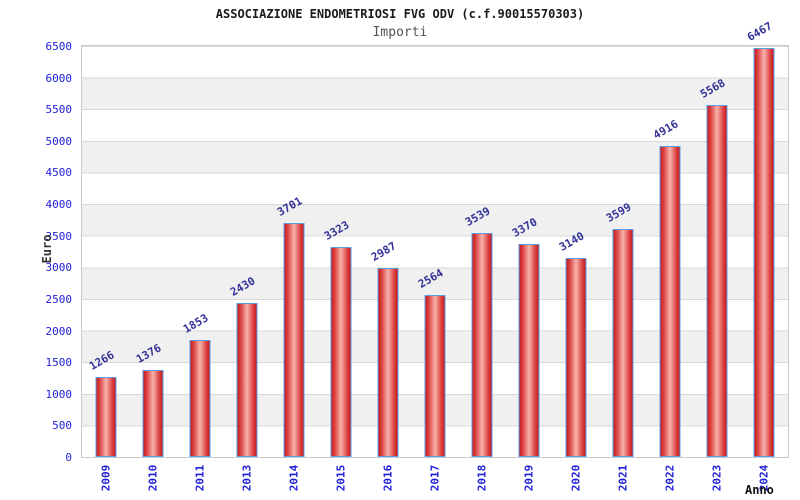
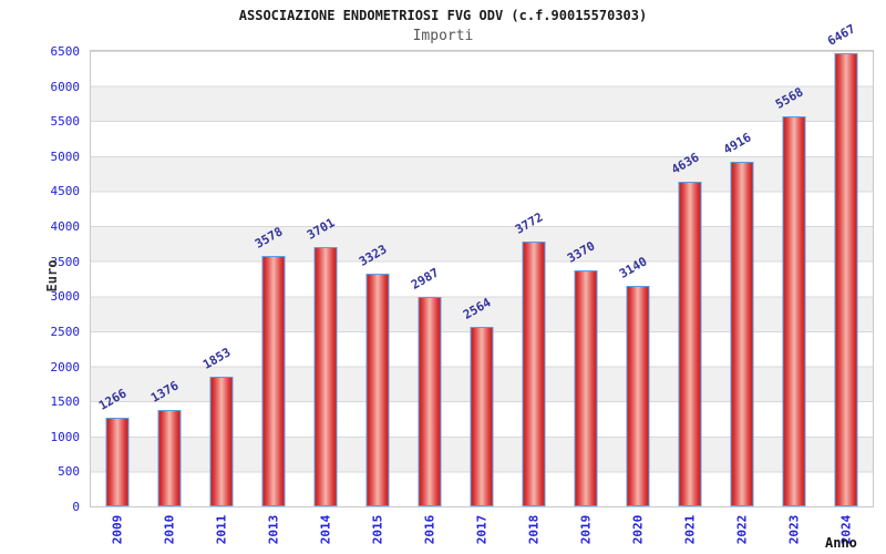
2013: 2430 -> 3578
2018: 3539 -> 3772
2021: 3599 -> 4636
